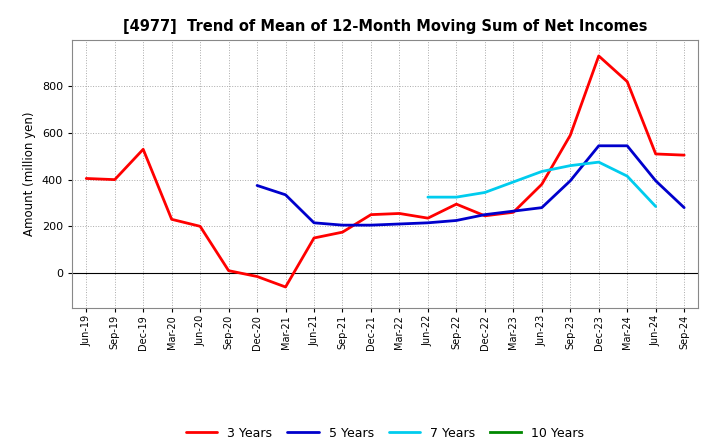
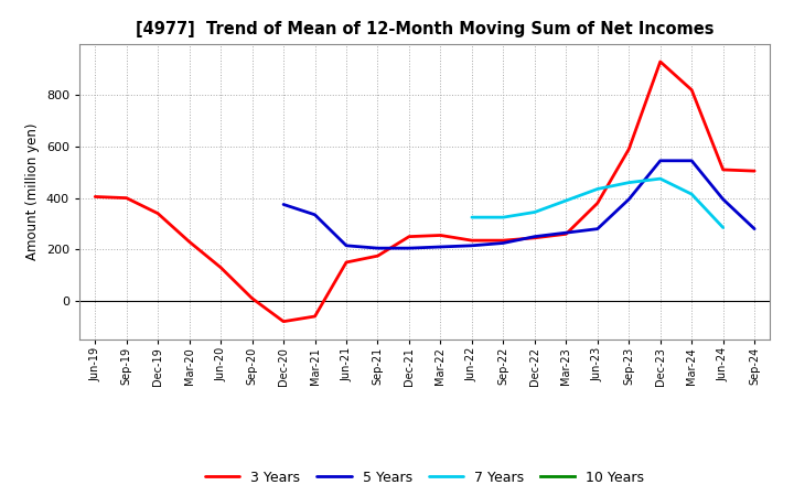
3 Years/Dec-19: 530 -> 340
3 Years/Jun-20: 200 -> 130
3 Years/Dec-20: -15 -> -80
3 Years/Sep-22: 295 -> 235
